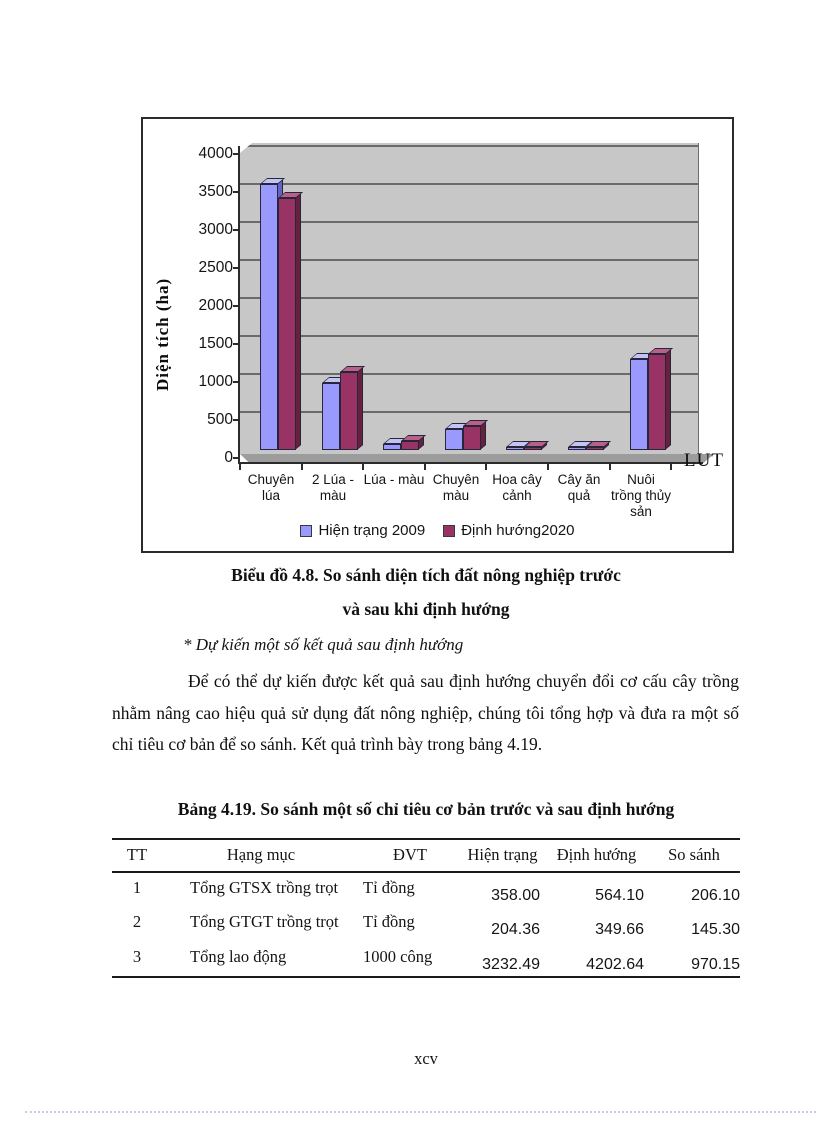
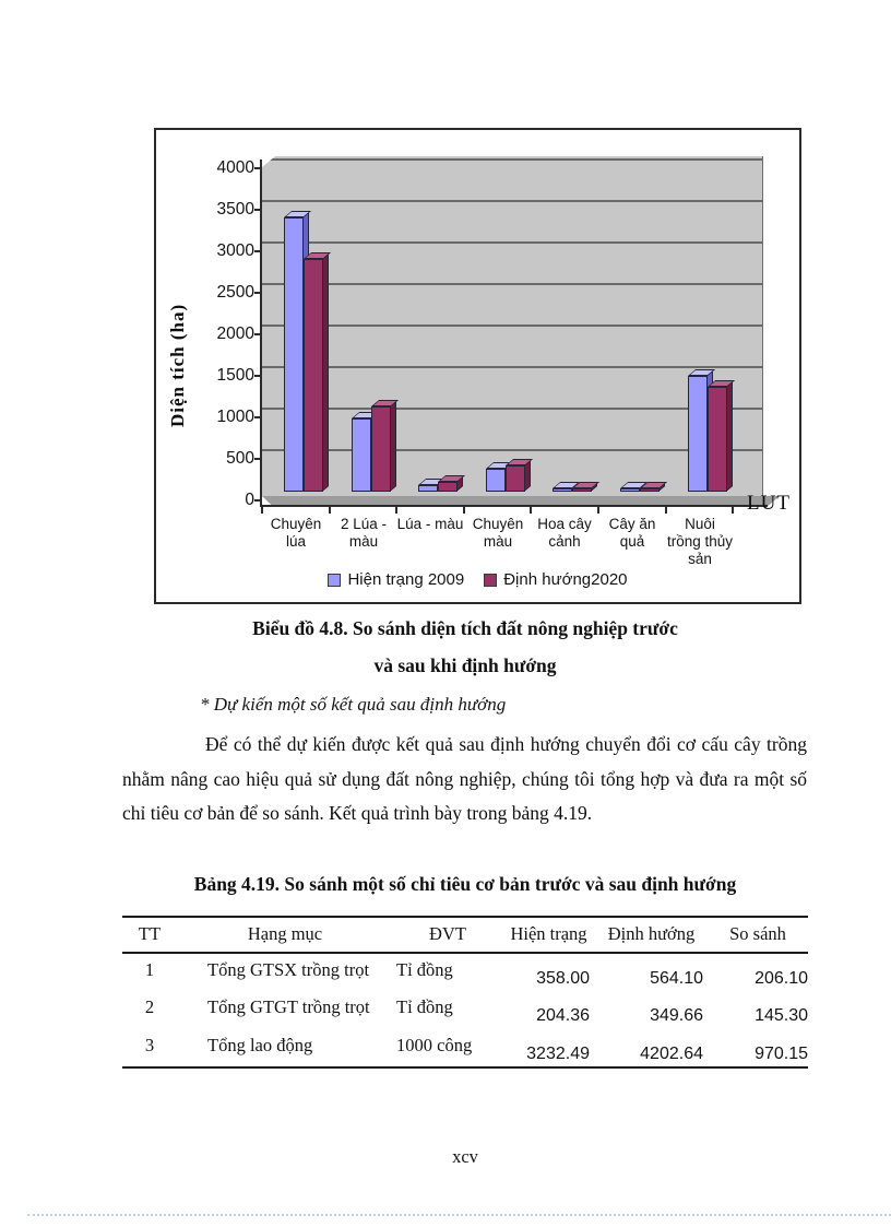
Hiện trạng 2009/Chuyên lúa: 3500 -> 3300
Định hướng2020/Chuyên lúa: 3300 -> 2800
Hiện trạng 2009/Nuôi trồng thủy sản: 1200 -> 1400
